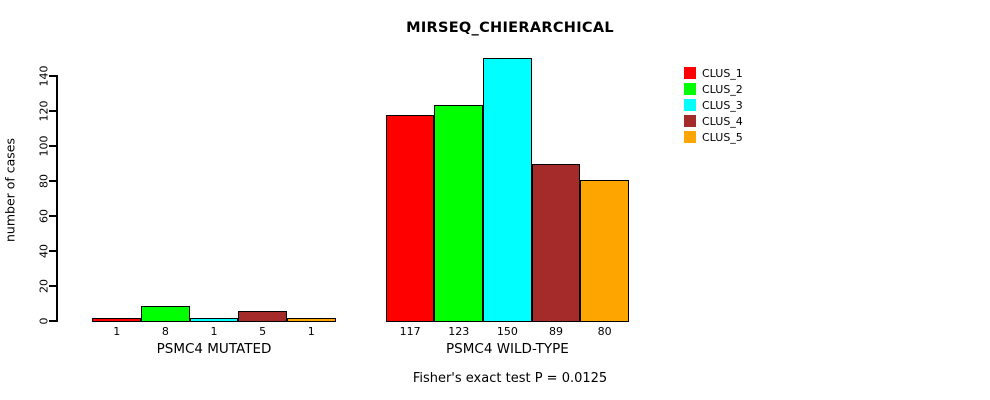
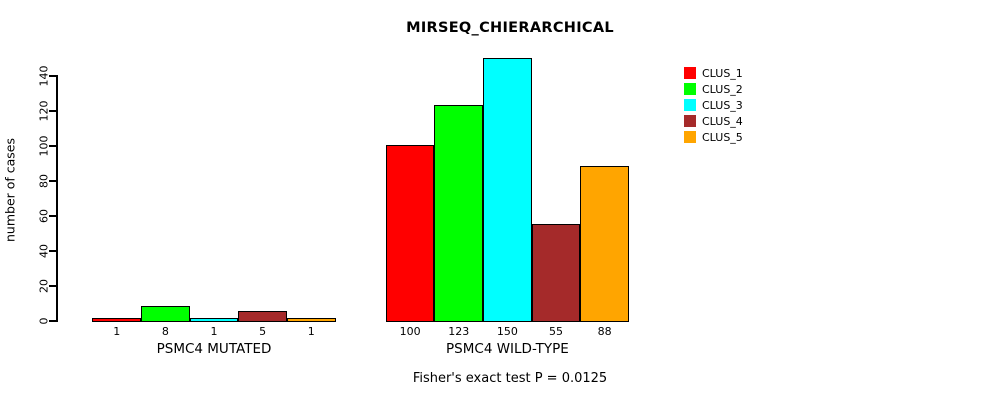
CLUS_1/PSMC4 WILD-TYPE: 117 -> 100
CLUS_4/PSMC4 WILD-TYPE: 89 -> 55
CLUS_5/PSMC4 WILD-TYPE: 80 -> 88
